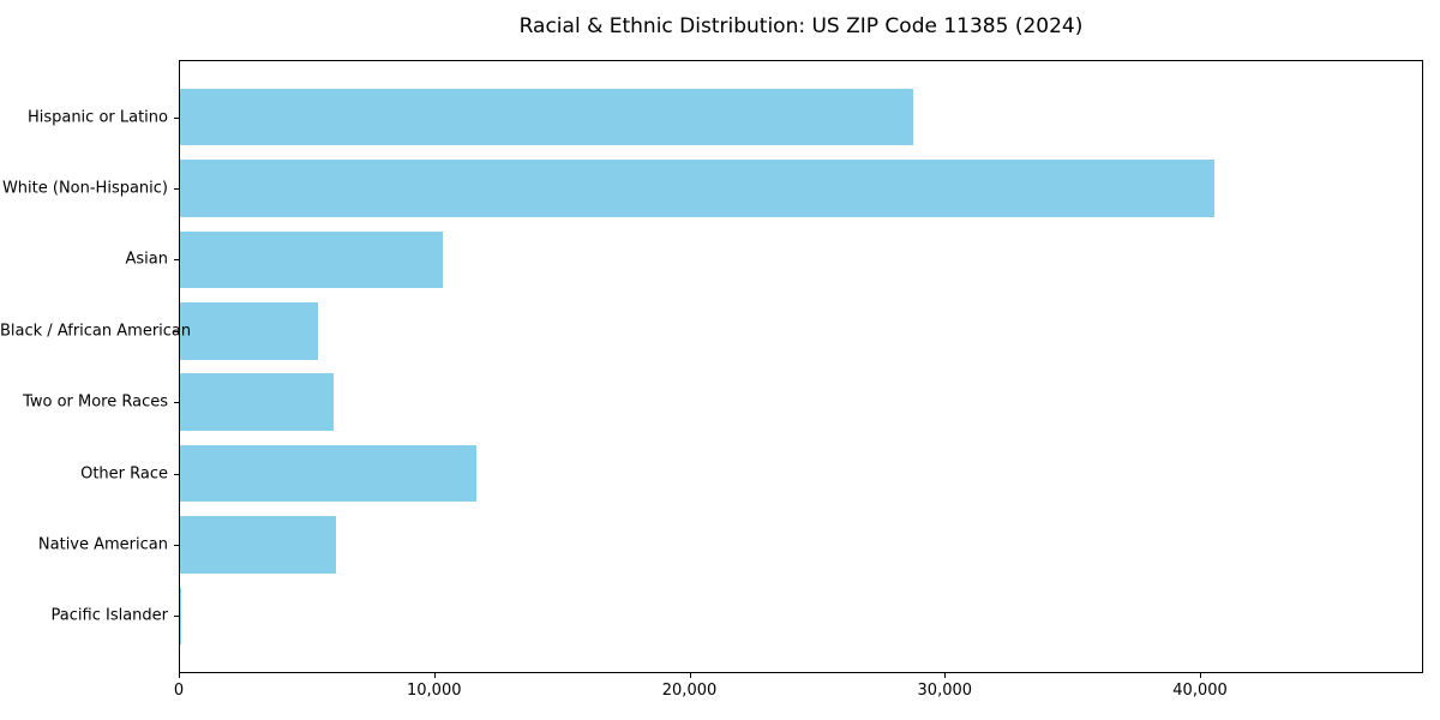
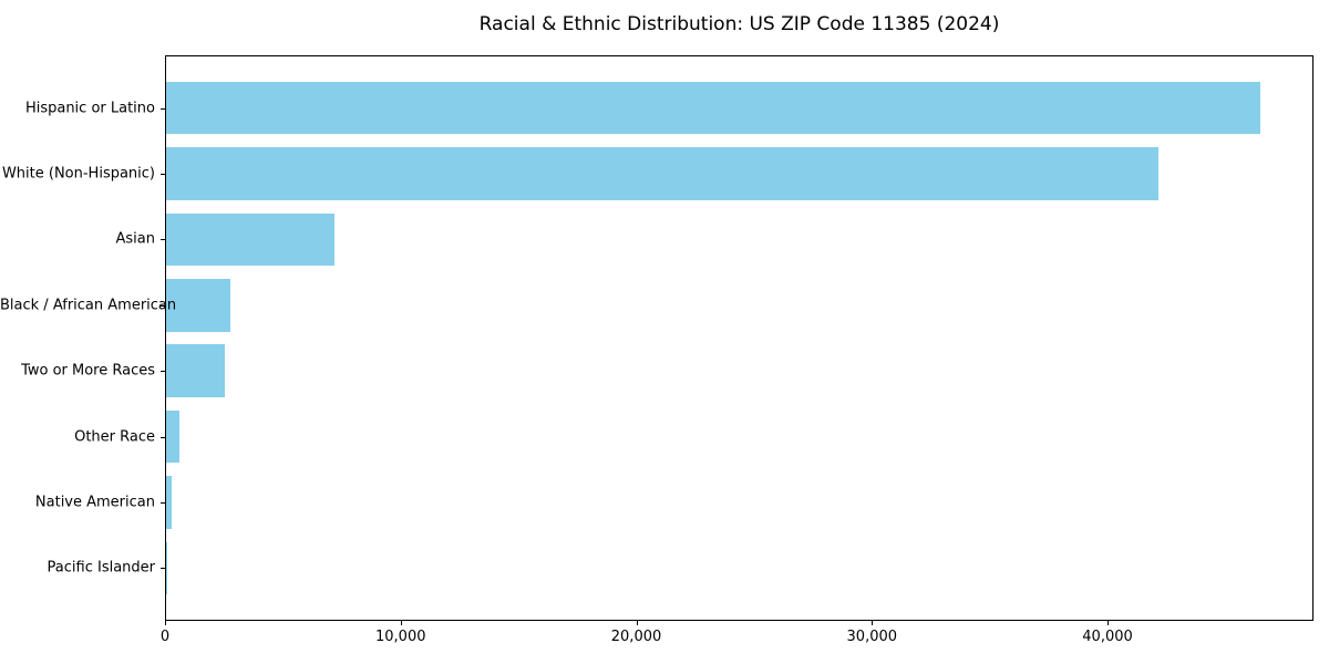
Hispanic or Latino: 28700 -> 46400
White (Non-Hispanic): 40500 -> 42100
Asian: 10300 -> 7100
Black / African American: 5400 -> 2700
Two or More Races: 6000 -> 2500
Other Race: 11600 -> 600
Native American: 6100 -> 200
